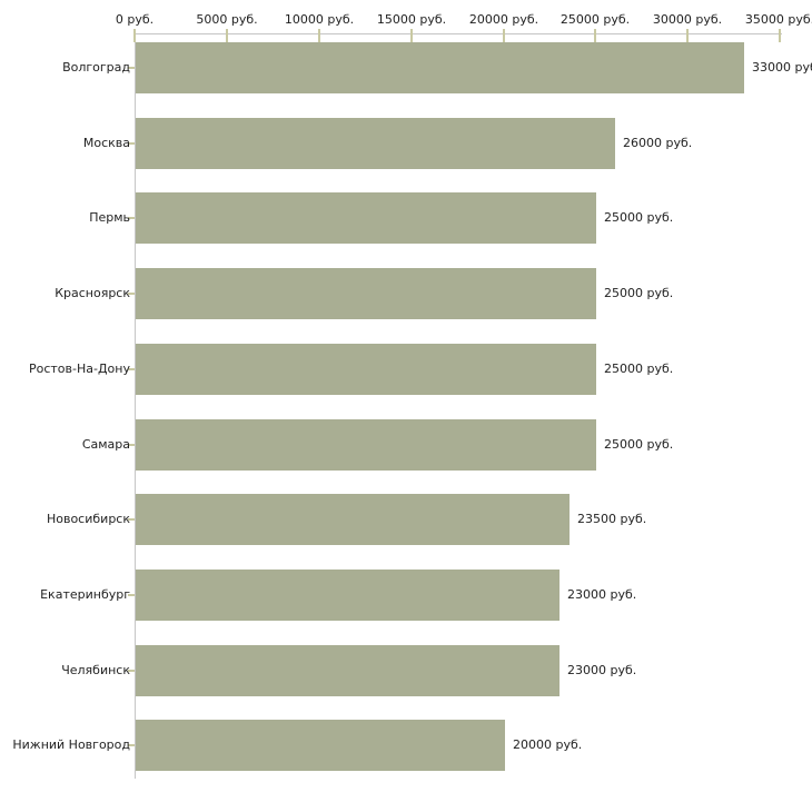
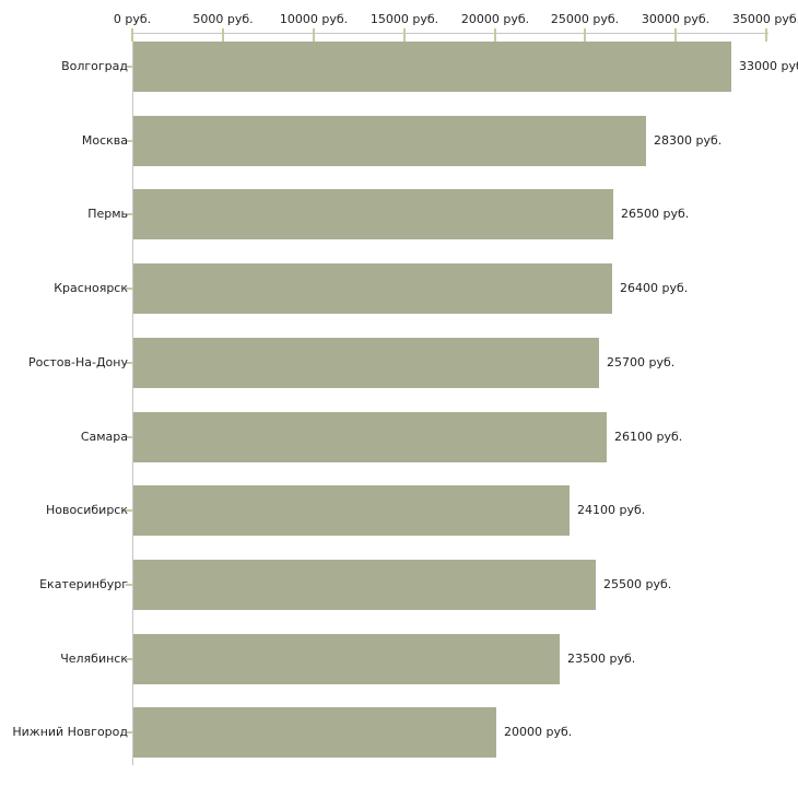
Москва: 26000 -> 28300
Пермь: 25000 -> 26500
Красноярск: 25000 -> 26400
Ростов-На-Дону: 25000 -> 25700
Самара: 25000 -> 26100
Новосибирск: 23500 -> 24100
Екатеринбург: 23000 -> 25500
Челябинск: 23000 -> 23500
